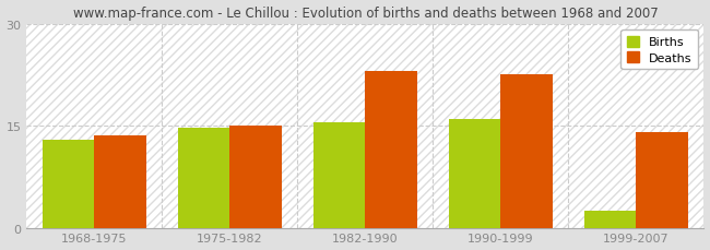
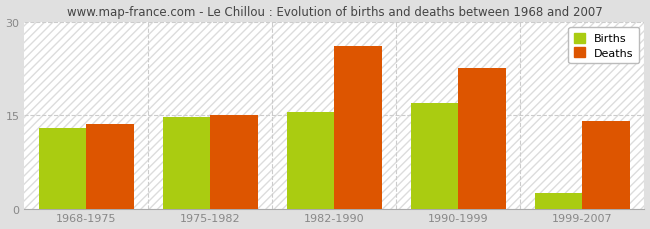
Deaths/1982-1990: 23.0 -> 26.0
Births/1990-1999: 16.0 -> 17.0
